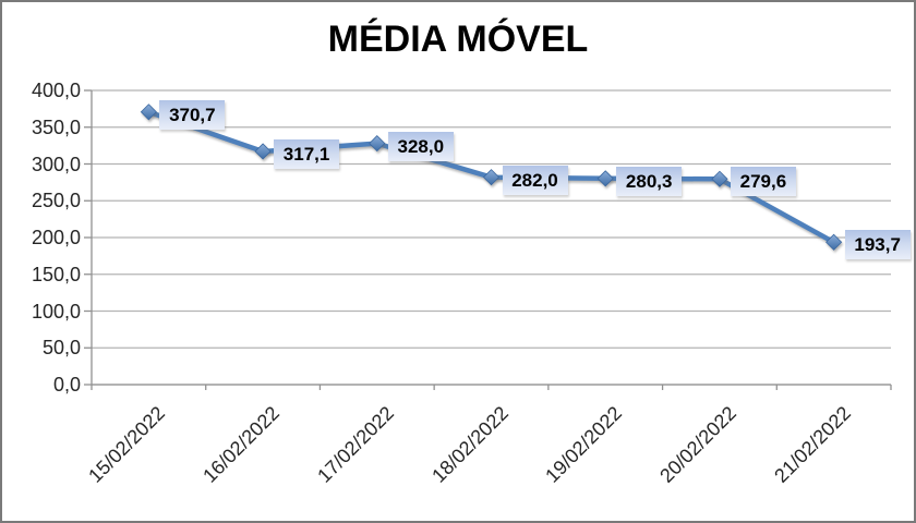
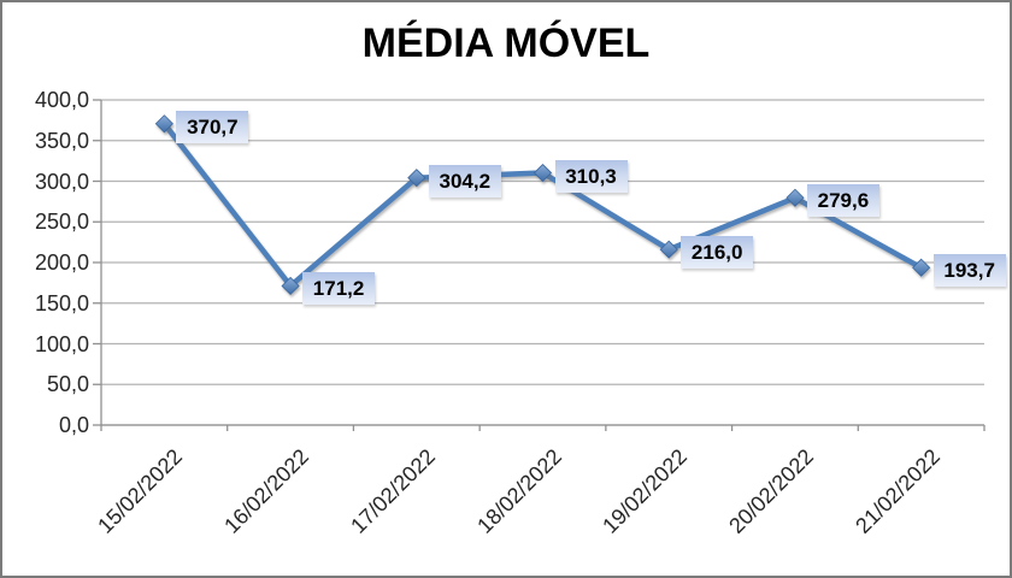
16/02/2022: 317,1 -> 171,2
17/02/2022: 328,0 -> 304,2
18/02/2022: 282,0 -> 310,3
19/02/2022: 280,3 -> 216,0
